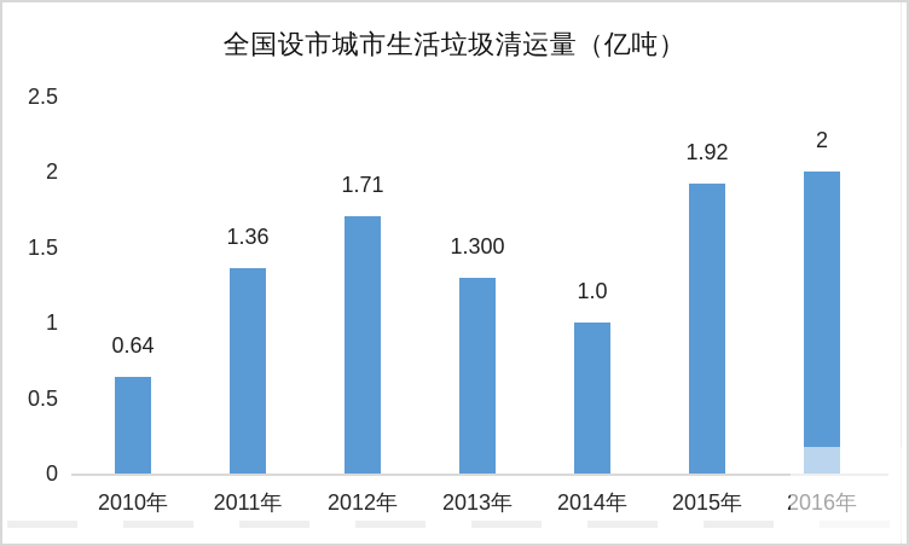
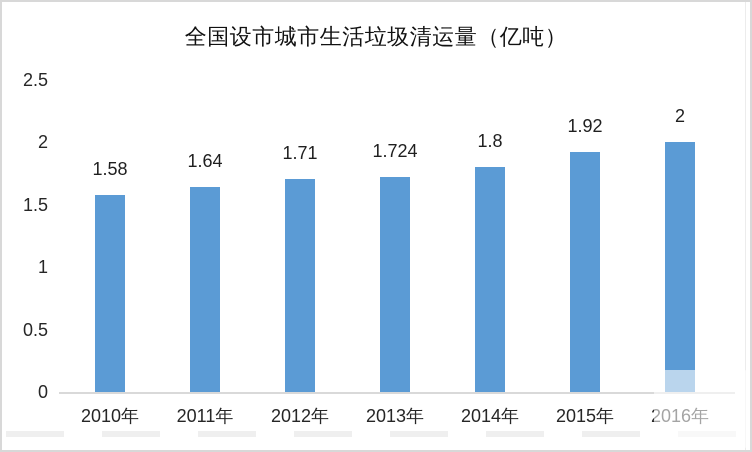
2010年: 0.64 -> 1.58
2011年: 1.36 -> 1.64
2013年: 1.300 -> 1.724
2014年: 1.0 -> 1.8
